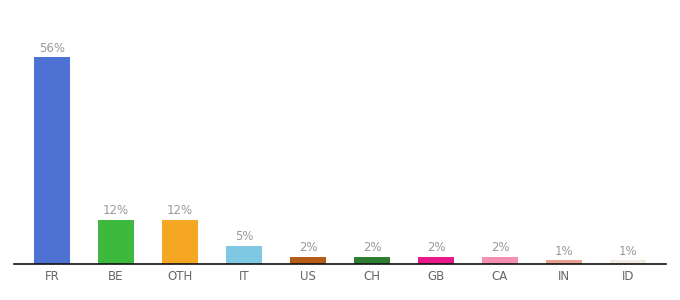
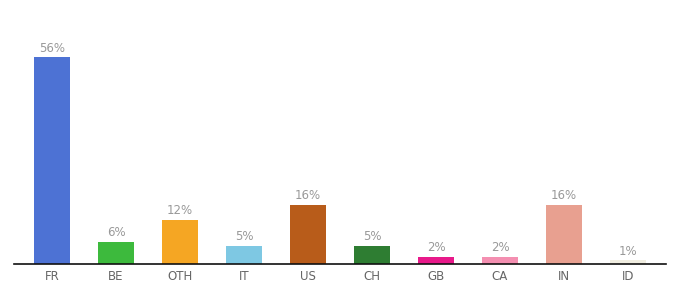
BE: 12% -> 6%
US: 2% -> 16%
CH: 2% -> 5%
IN: 1% -> 16%
